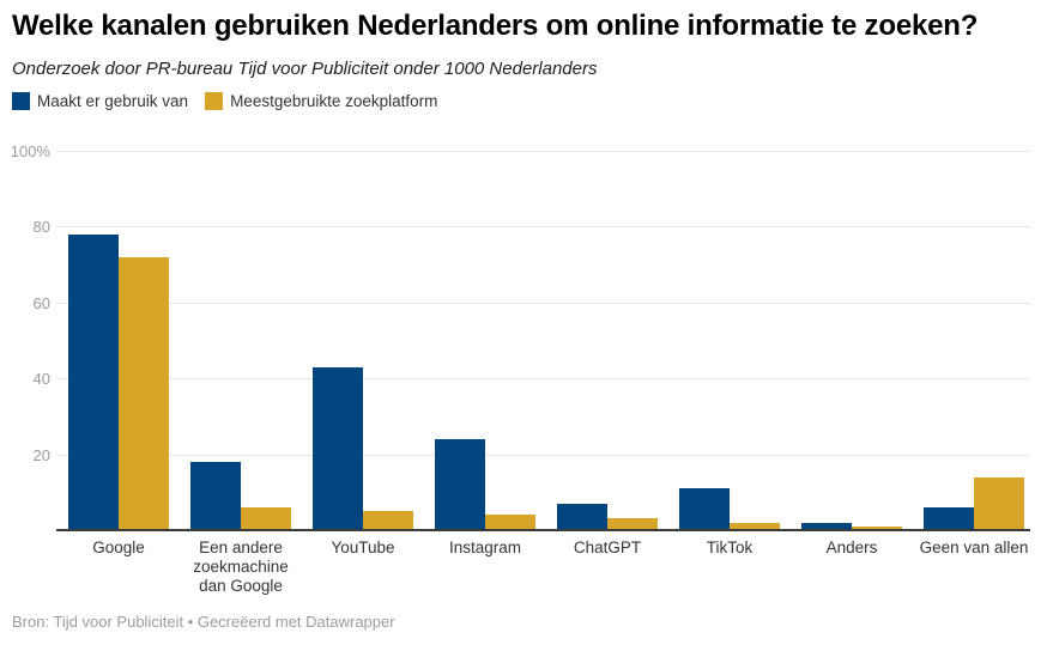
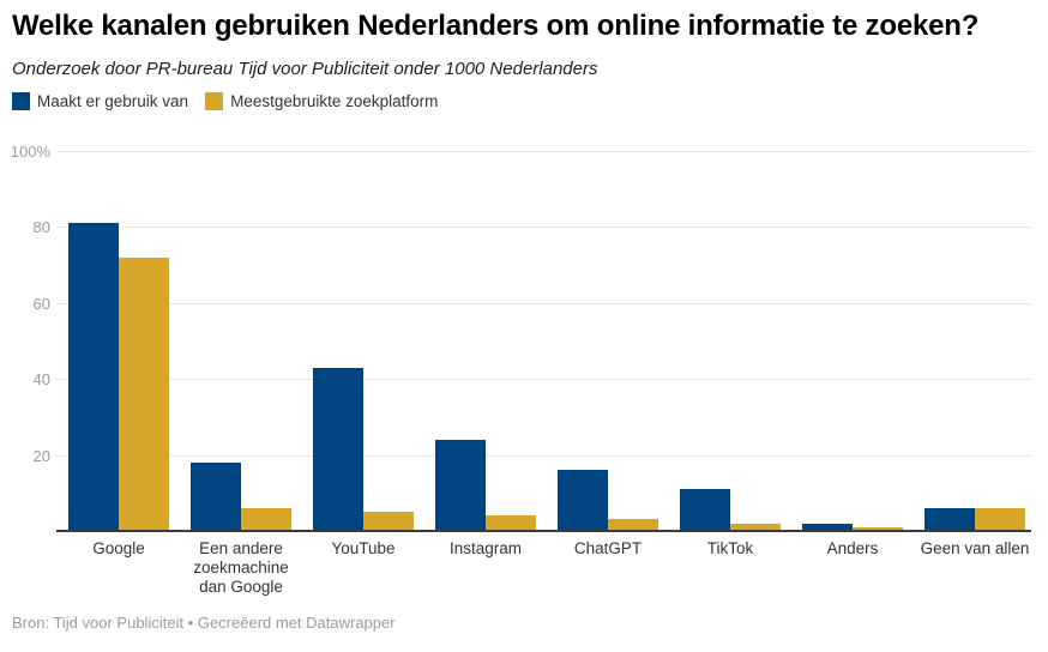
Maakt er gebruik van/Google: 78% -> 81%
Maakt er gebruik van/ChatGPT: 7% -> 16%
Meestgebruikte zoekplatform/Geen van allen: 14% -> 6%
